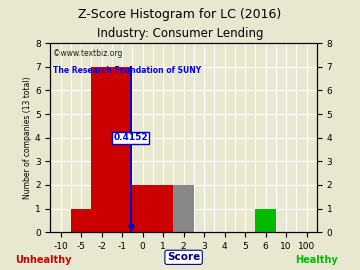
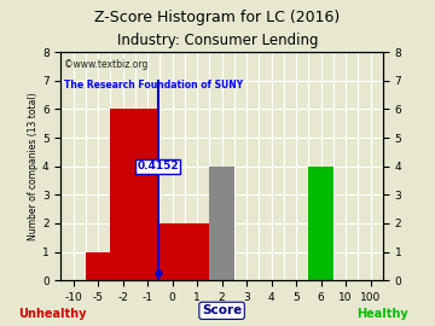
-2: 7 -> 6
-1: 7 -> 6
2: 2 -> 4
6: 1 -> 4
